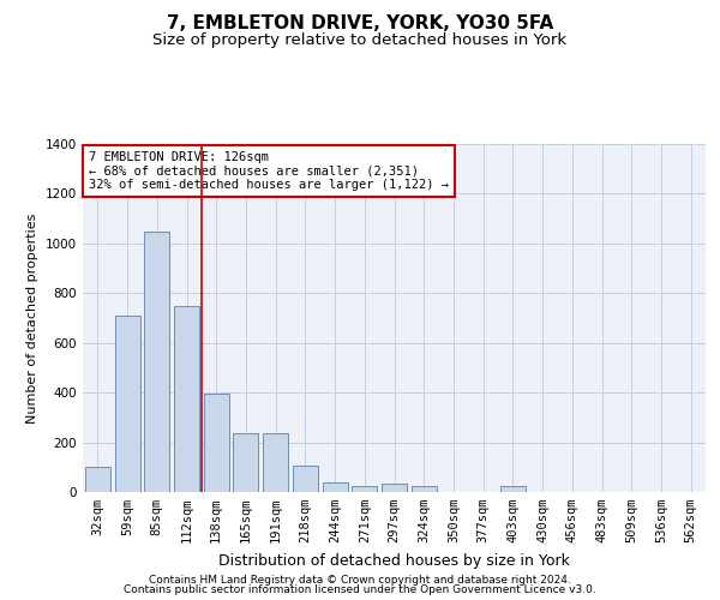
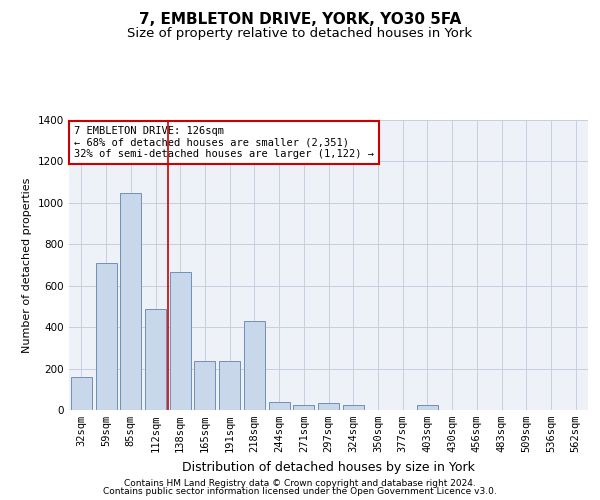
32sqm: 100 -> 160
112sqm: 750 -> 490
138sqm: 395 -> 665
218sqm: 105 -> 430
